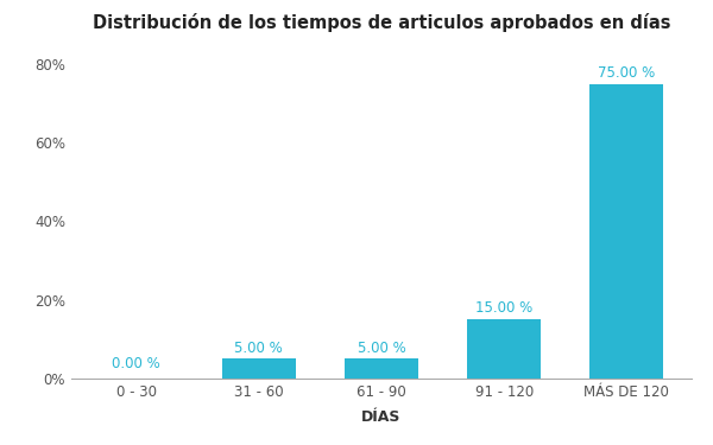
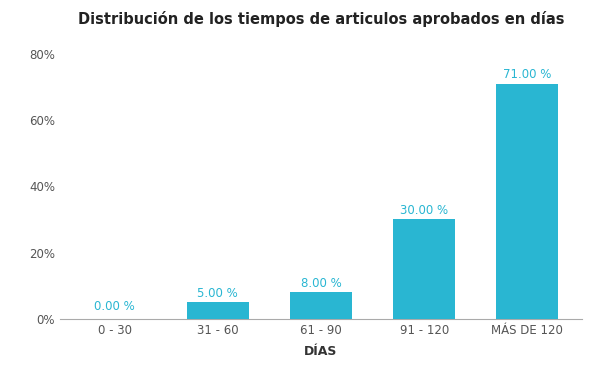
61 - 90: 5.00 -> 8.00
91 - 120: 15.00 -> 30.00
MÁS DE 120: 75.00 -> 71.00
